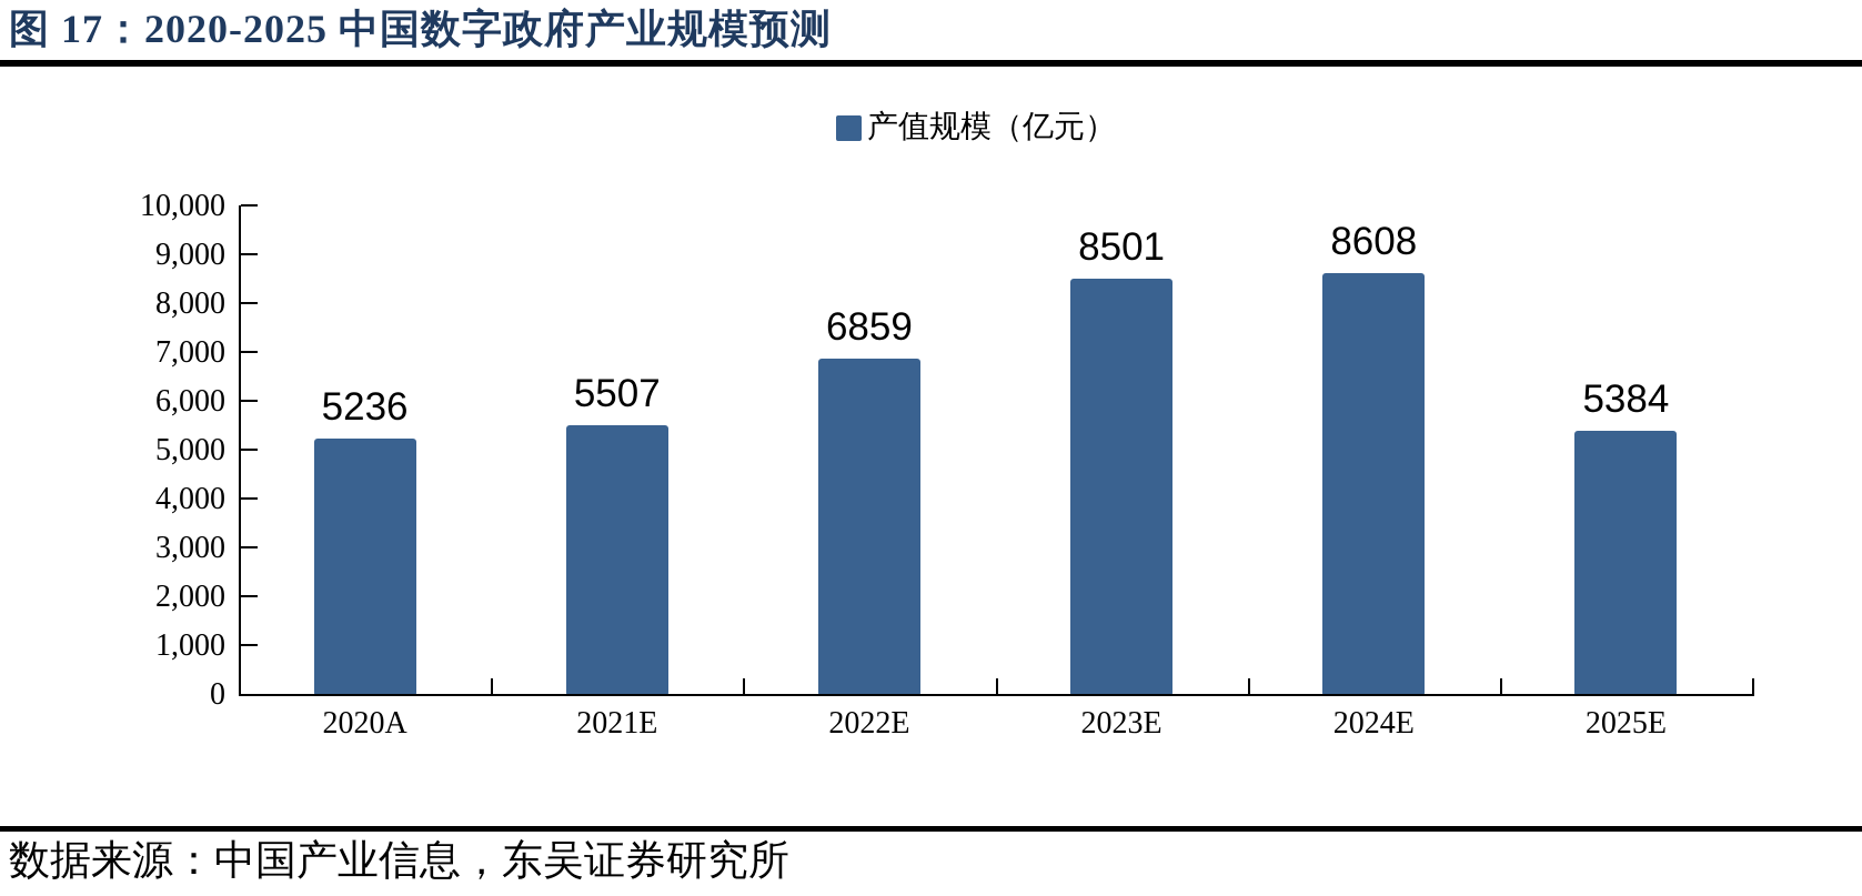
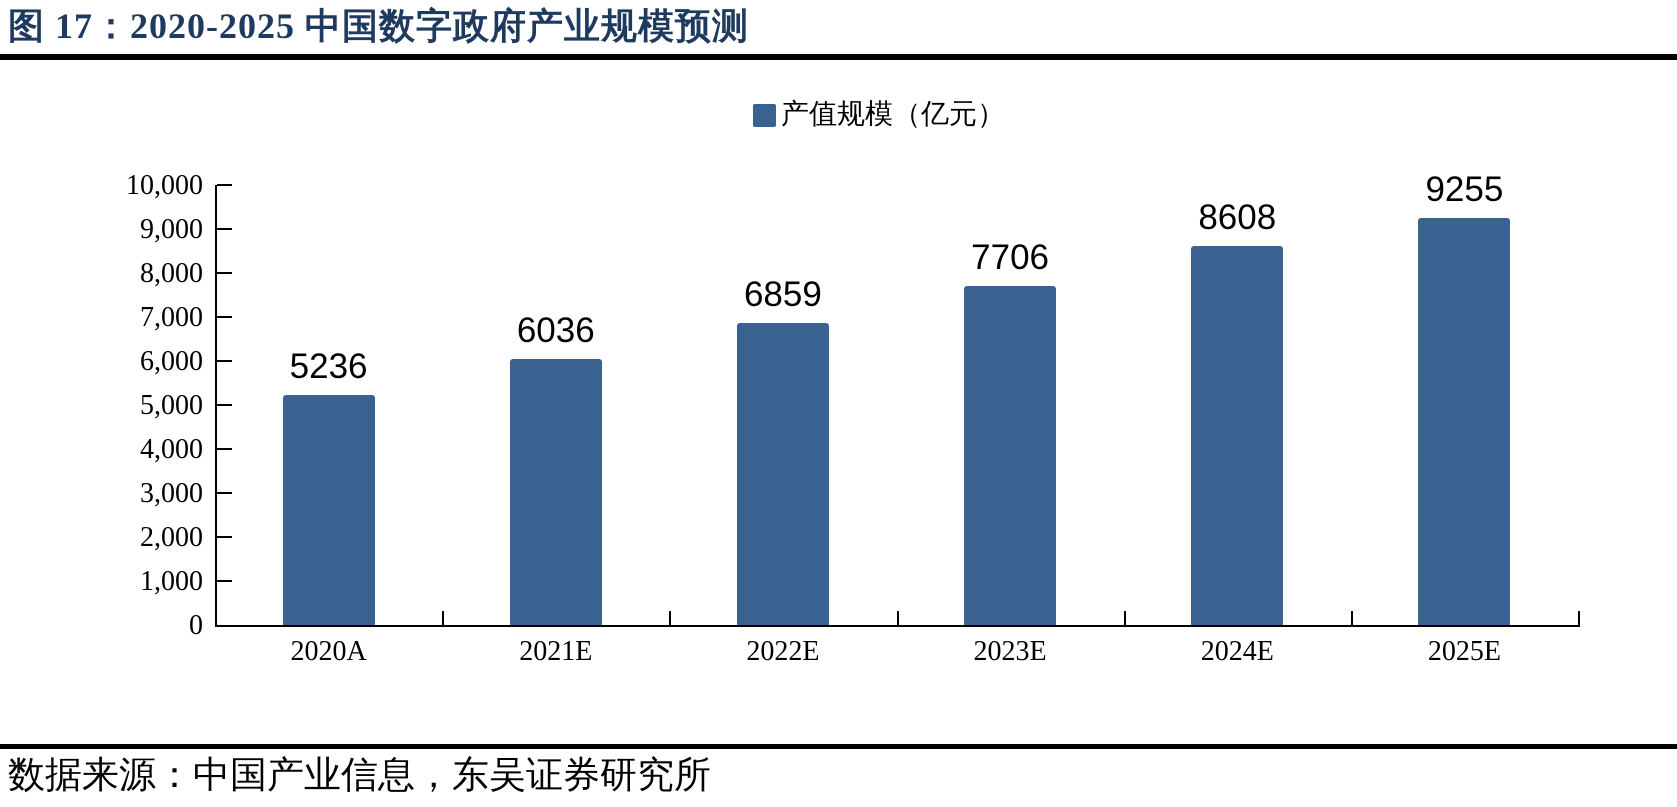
2021E: 5507 -> 6036
2023E: 8501 -> 7706
2025E: 5384 -> 9255
